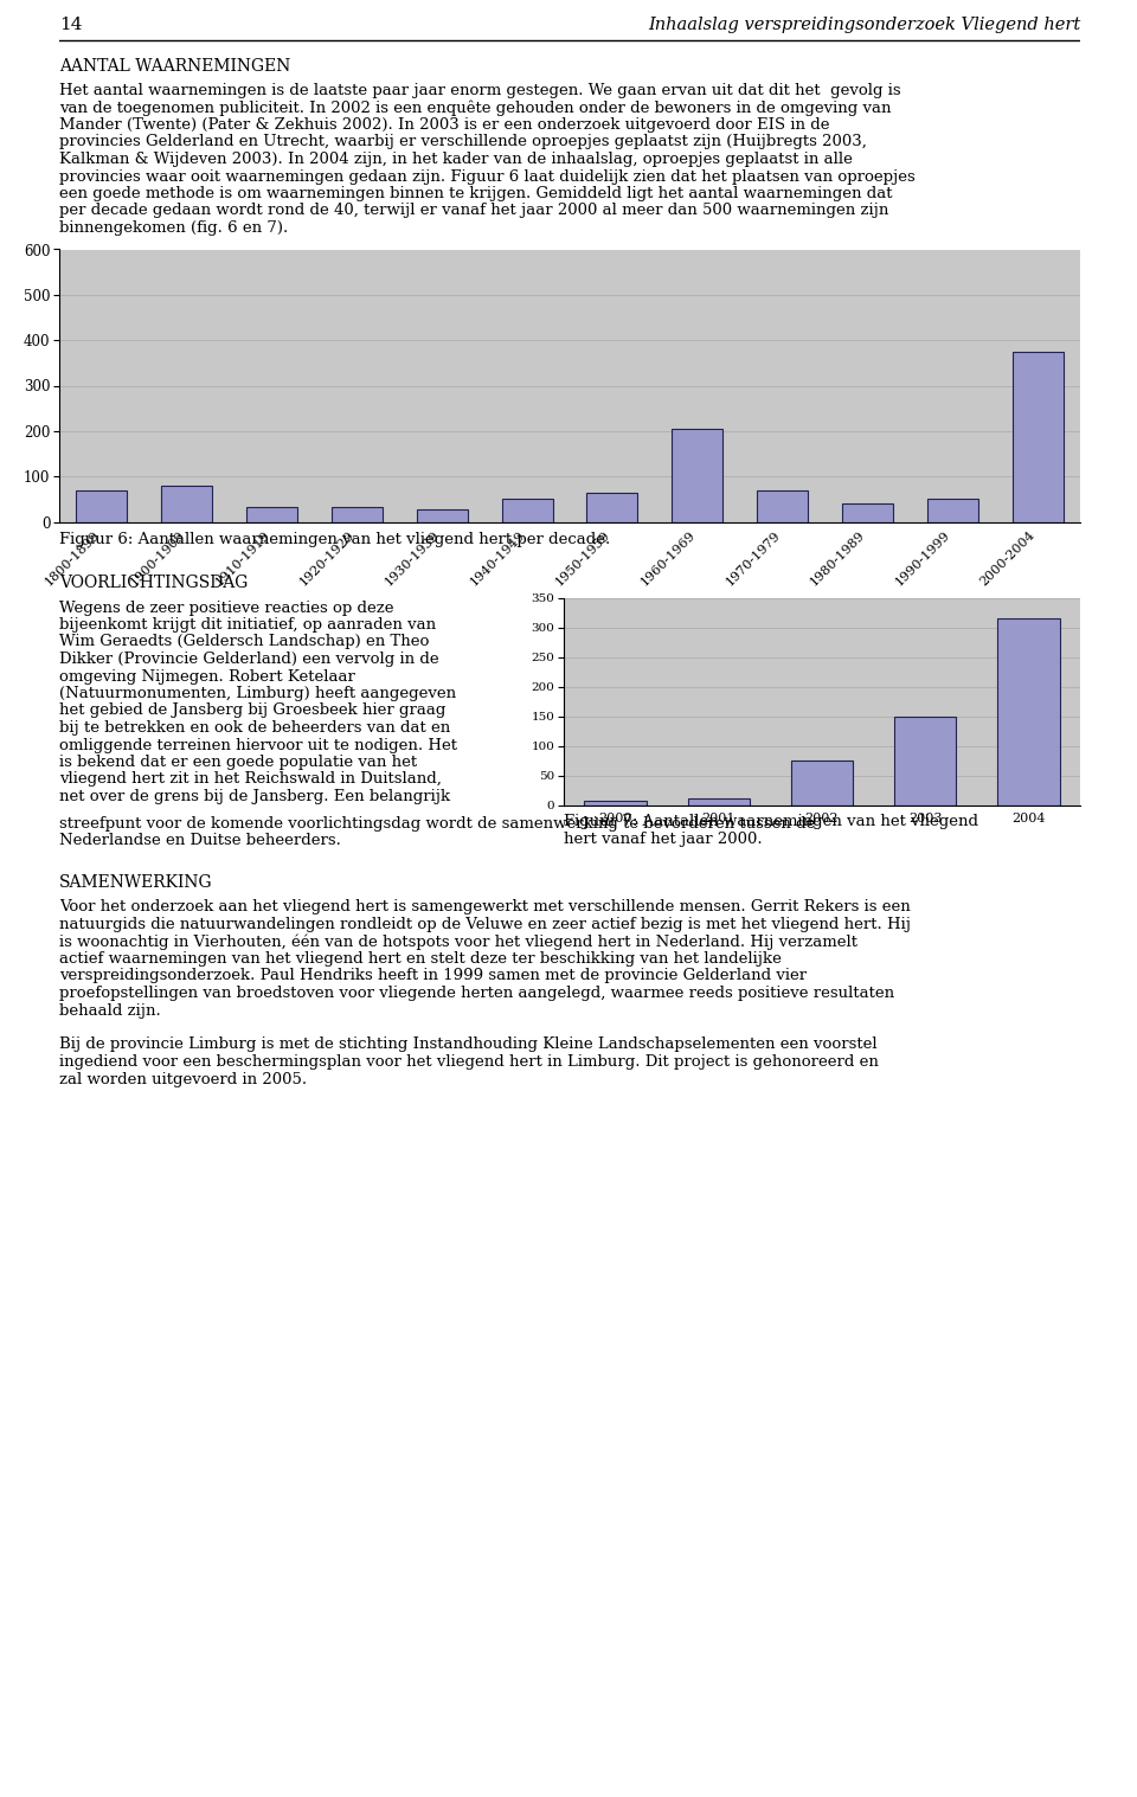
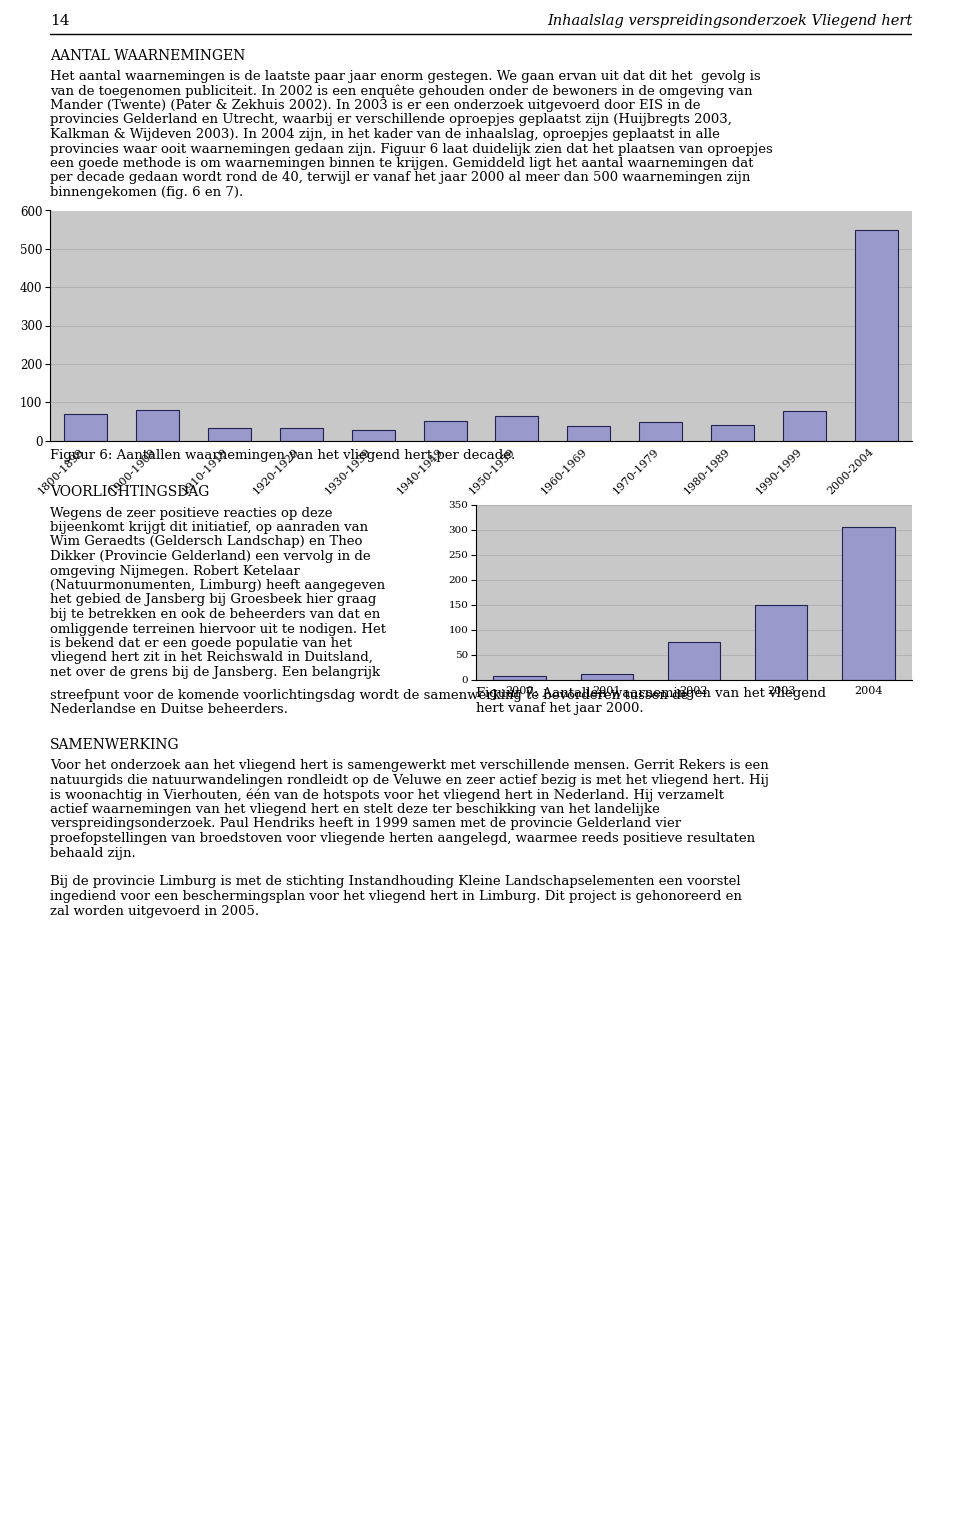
1960-1969: 205 -> 37
1970-1979: 70 -> 47
1990-1999: 50 -> 78
2000-2004: 375 -> 550
2004: 316 -> 305
